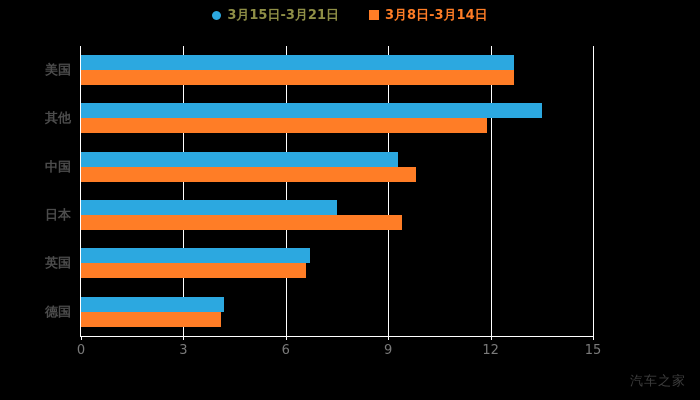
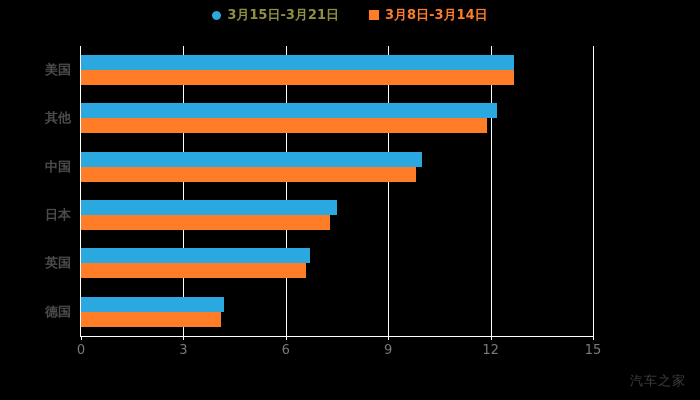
3月15日-3月21日/其他: 13.5 -> 12.2
3月15日-3月21日/中国: 9.3 -> 10.0
3月8日-3月14日/日本: 9.4 -> 7.3
